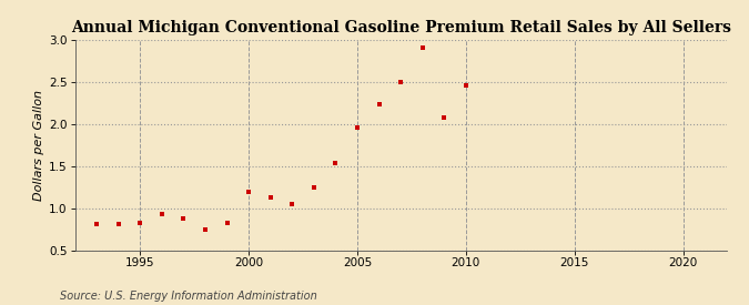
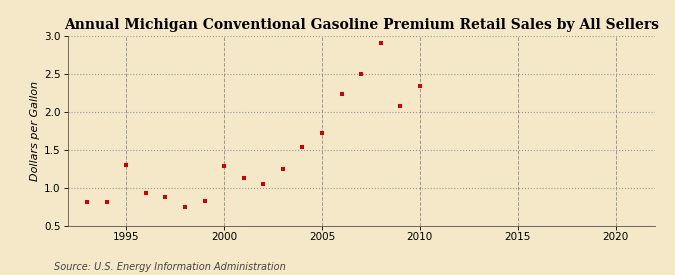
1995: 0.82 -> 1.30
2000: 1.19 -> 1.28
2005: 1.95 -> 1.72
2010: 2.46 -> 2.34
